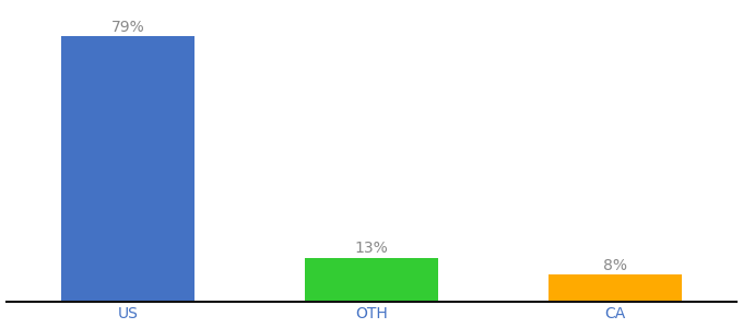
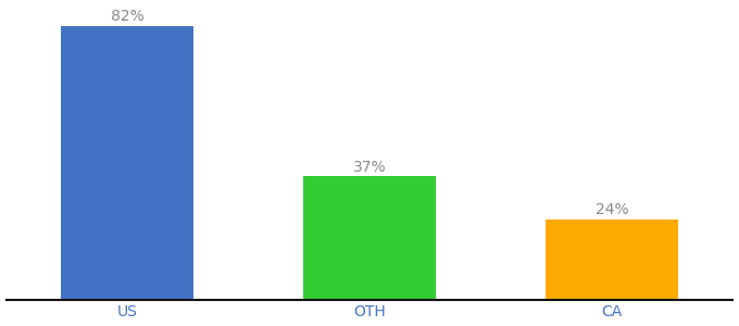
US: 79% -> 82%
OTH: 13% -> 37%
CA: 8% -> 24%
